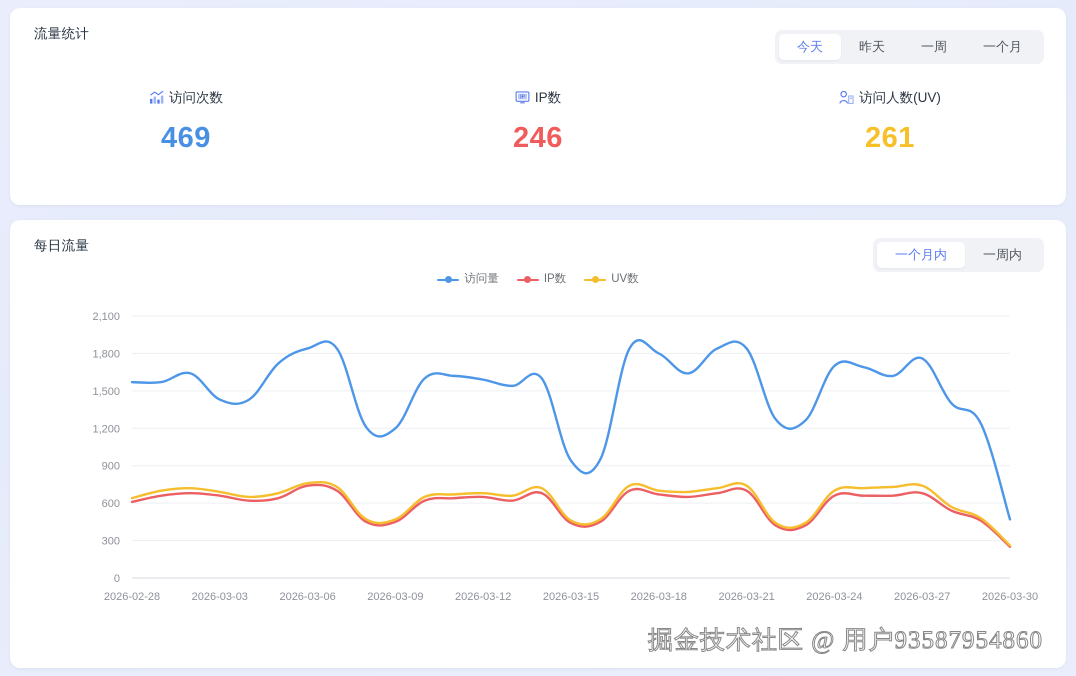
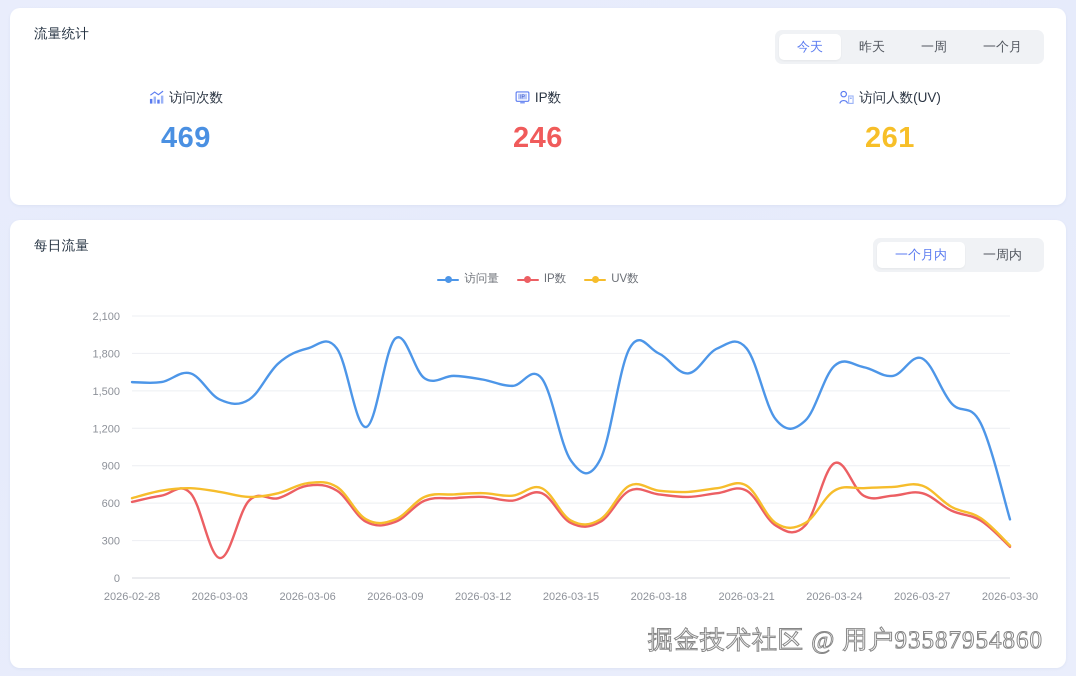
IP数/2026-03-03: 660 -> 160
访问量/2026-03-09: 1200 -> 1920
IP数/2026-03-24: 660 -> 920
